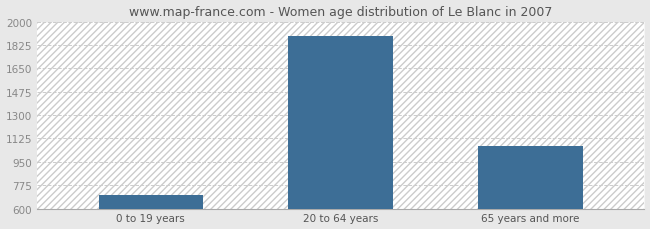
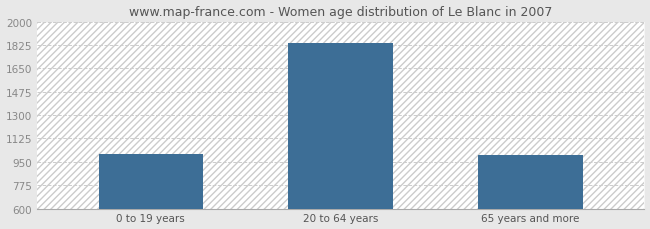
0 to 19 years: 700 -> 1010
20 to 64 years: 1890 -> 1840
65 years and more: 1070 -> 1000
